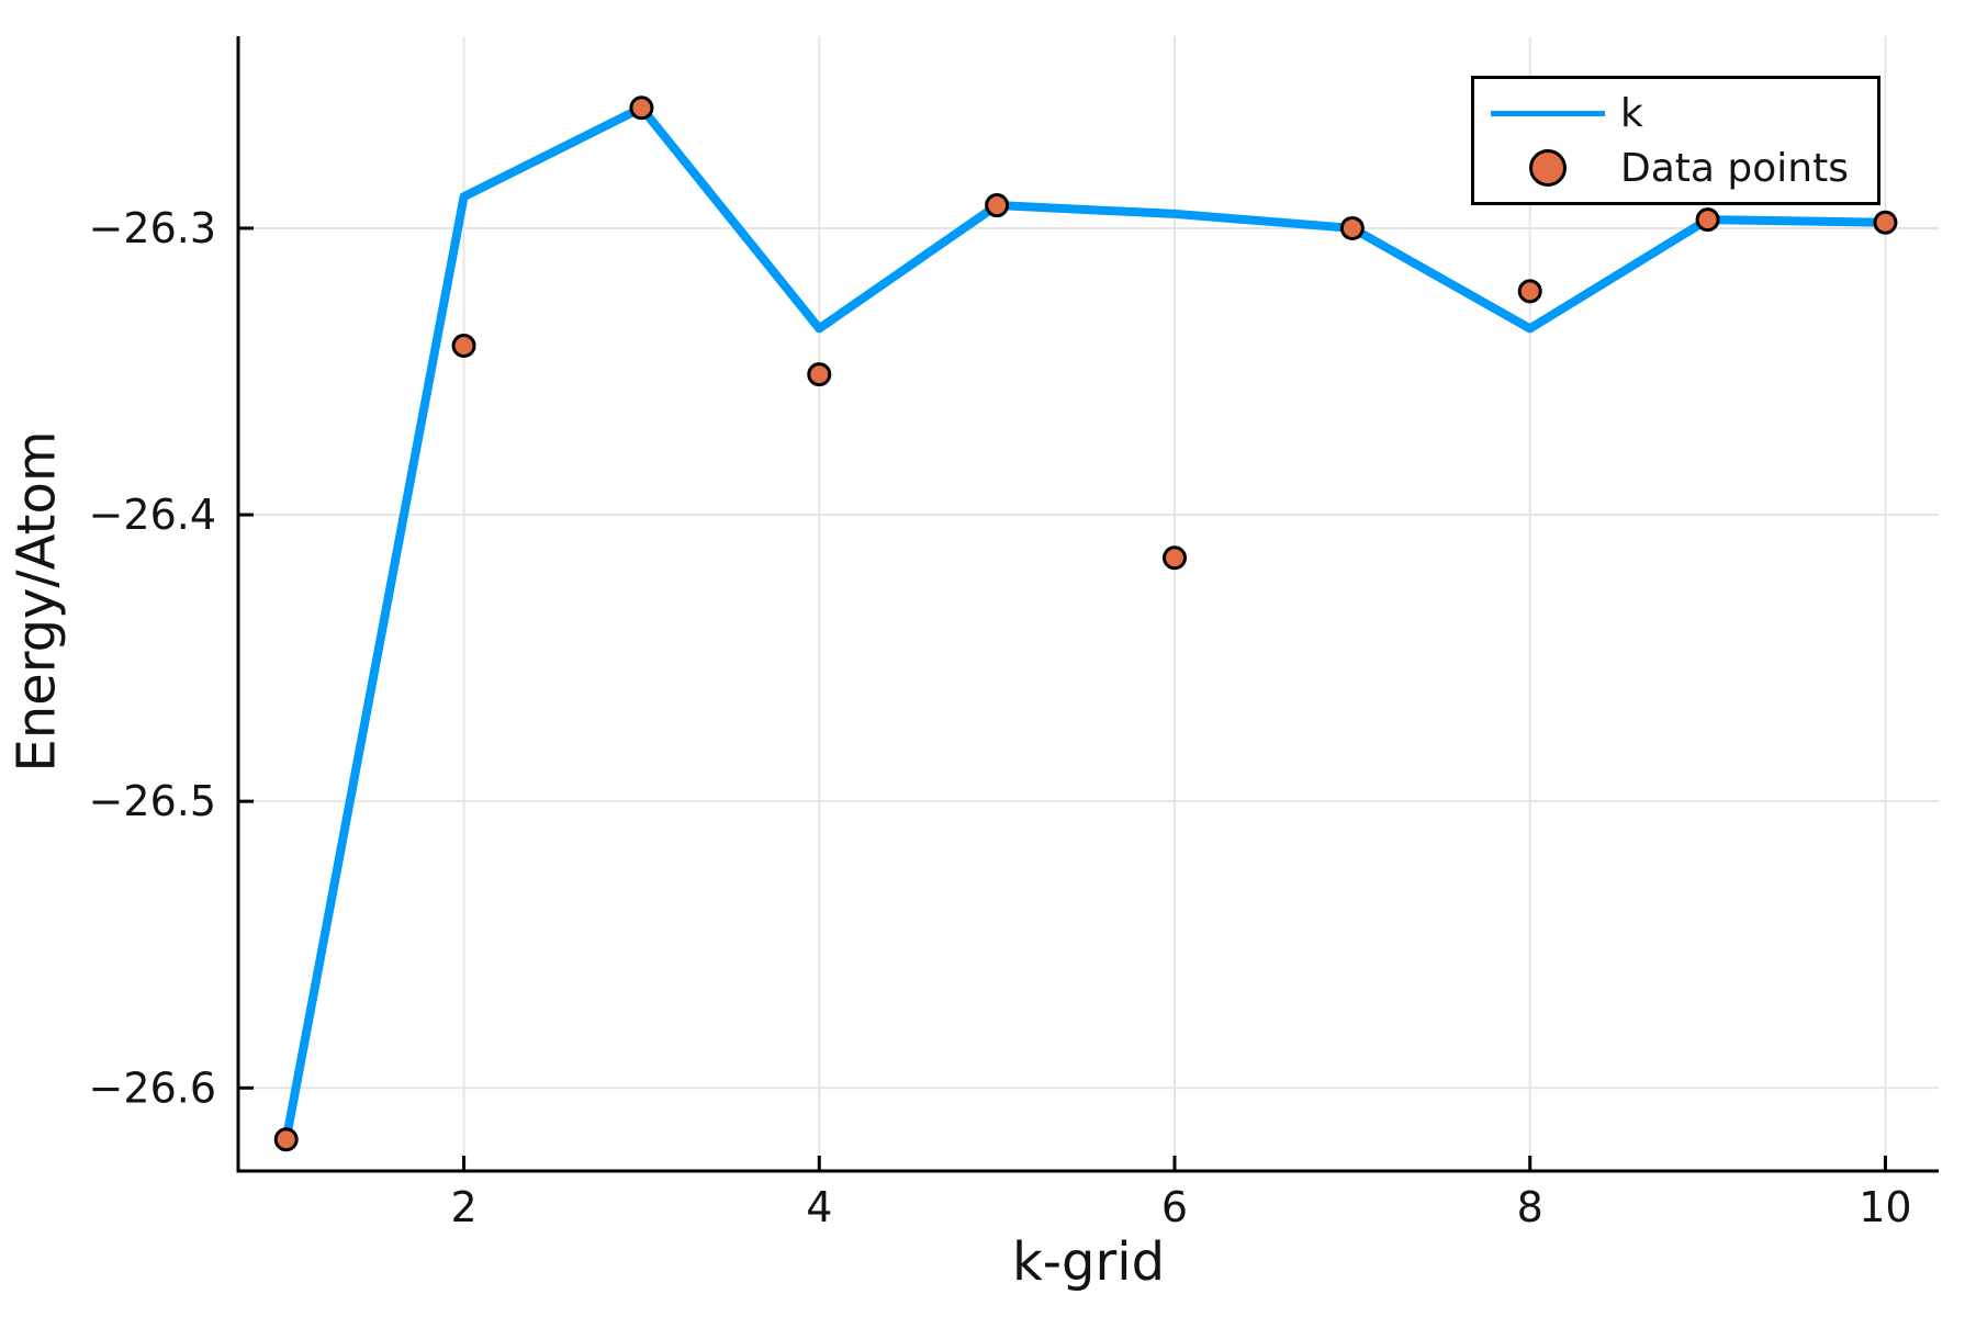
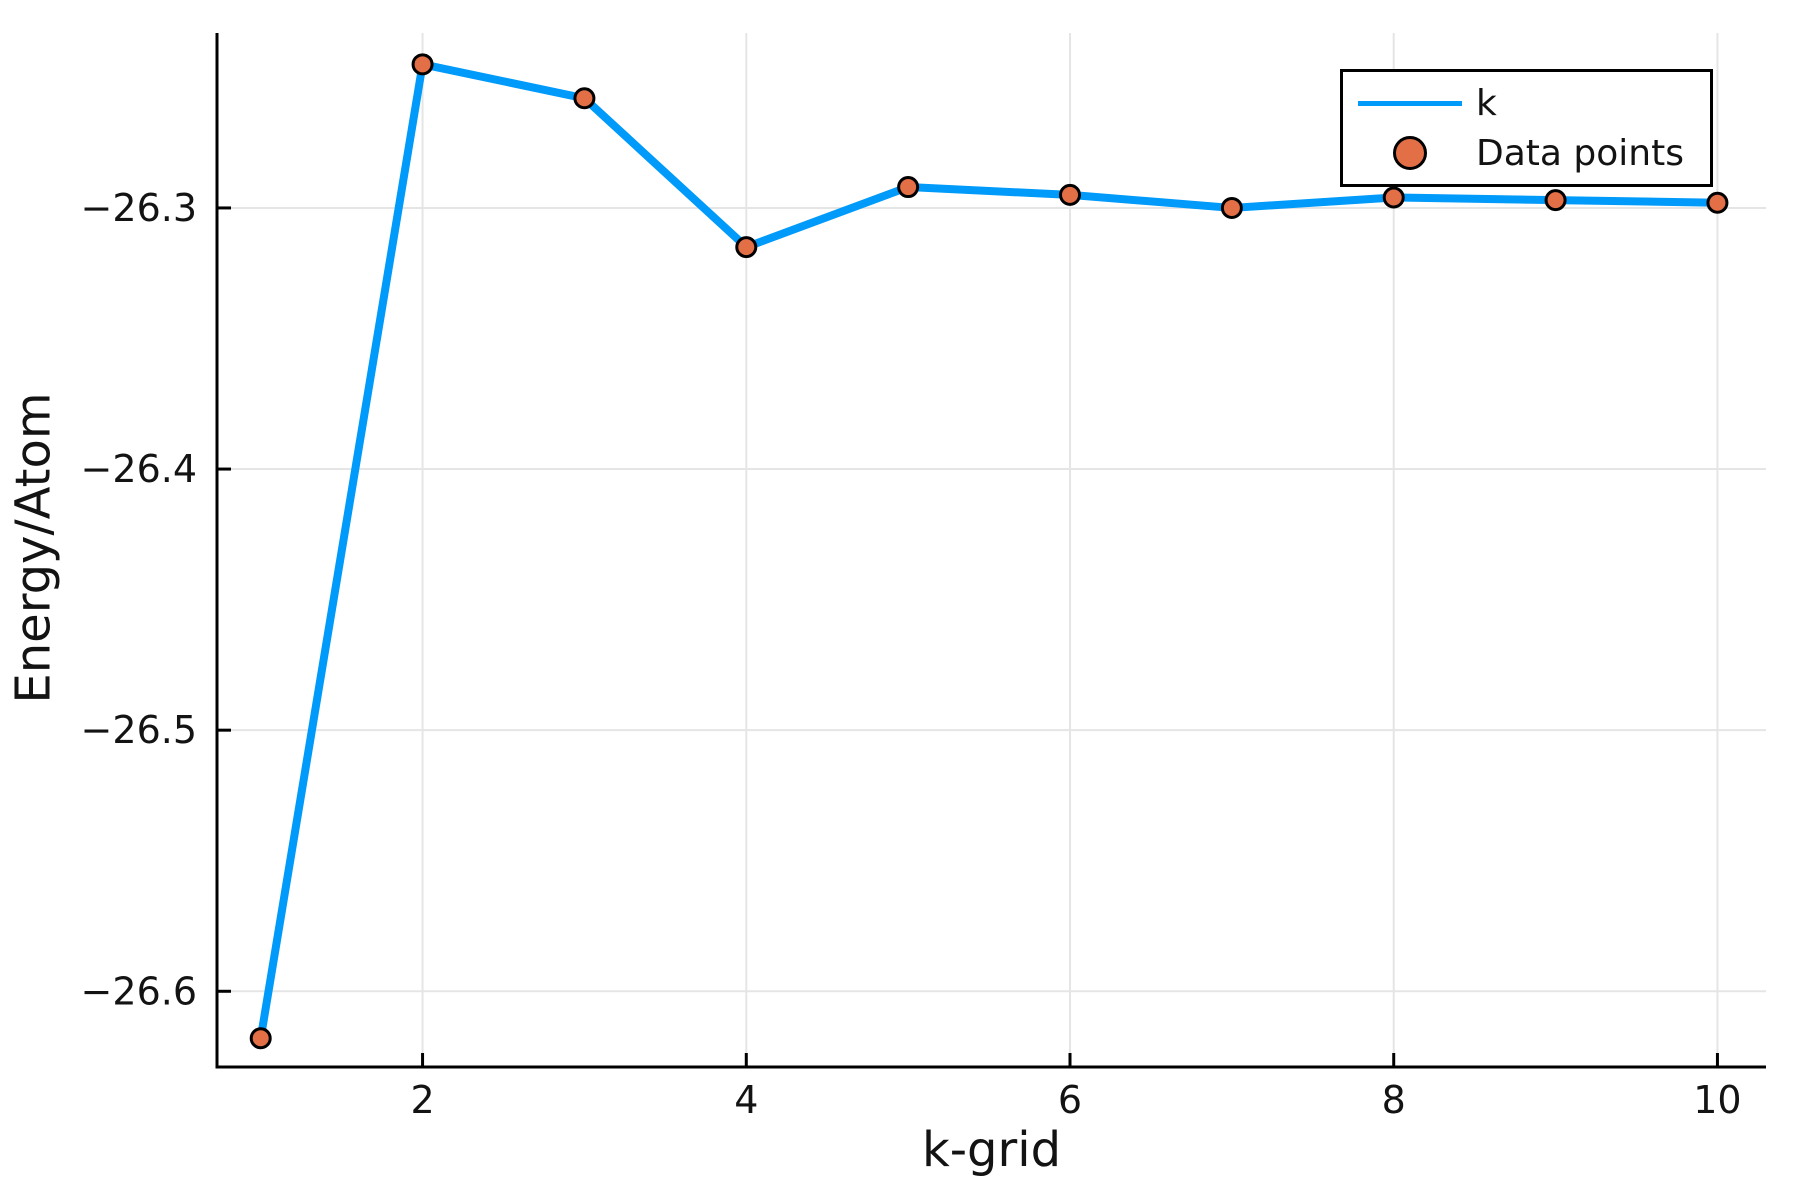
k/2: -26.289 -> -26.245
Data points/2: -26.341 -> -26.245
k/4: -26.335 -> -26.315
Data points/4: -26.351 -> -26.315
Data points/6: -26.415 -> -26.295
k/8: -26.335 -> -26.296
Data points/8: -26.322 -> -26.296
